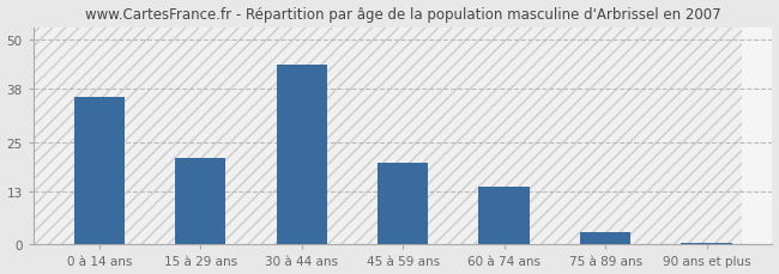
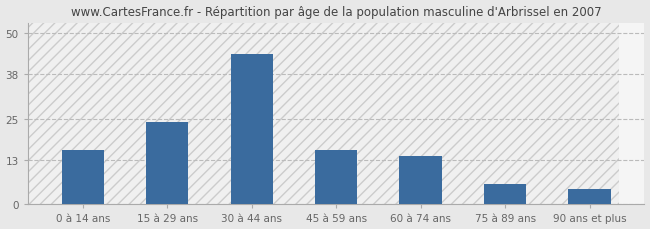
0 à 14 ans: 36.0 -> 16.0
15 à 29 ans: 21.0 -> 24.0
45 à 59 ans: 20.0 -> 16.0
75 à 89 ans: 3.0 -> 6.0
90 ans et plus: 0.5 -> 4.5
